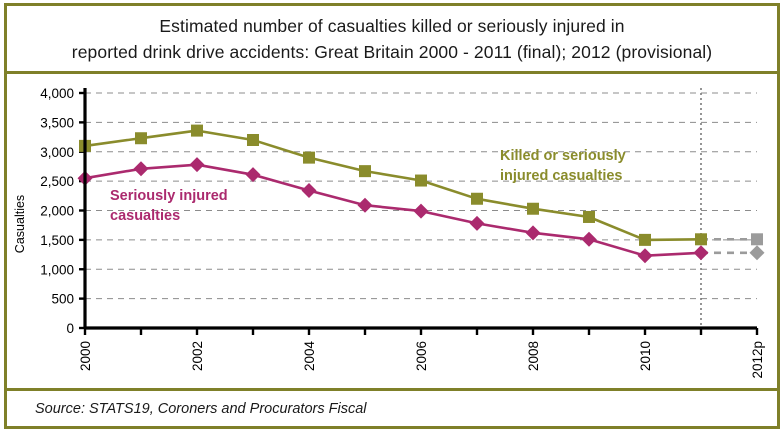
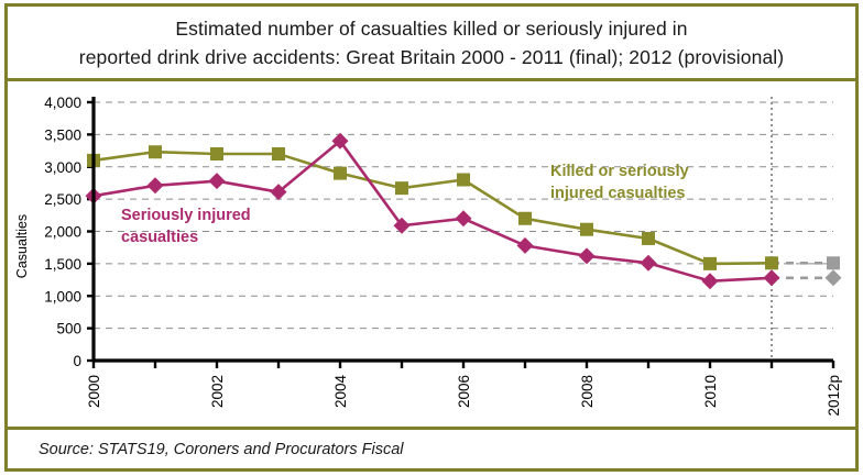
Killed or seriously injured casualties/2002: 3400 -> 3200
Seriously injured casualties/2004: 2300 -> 3400
Killed or seriously injured casualties/2006: 2500 -> 2800
Seriously injured casualties/2006: 2000 -> 2200
